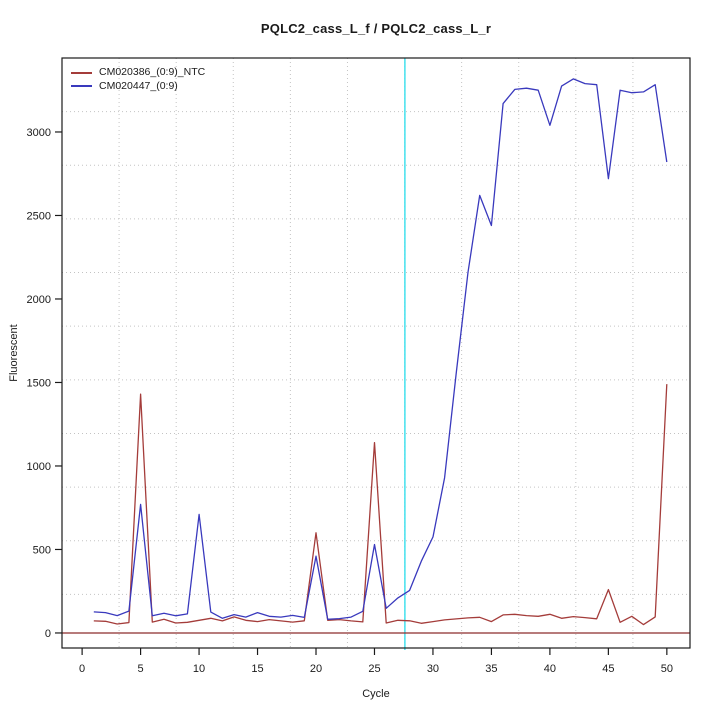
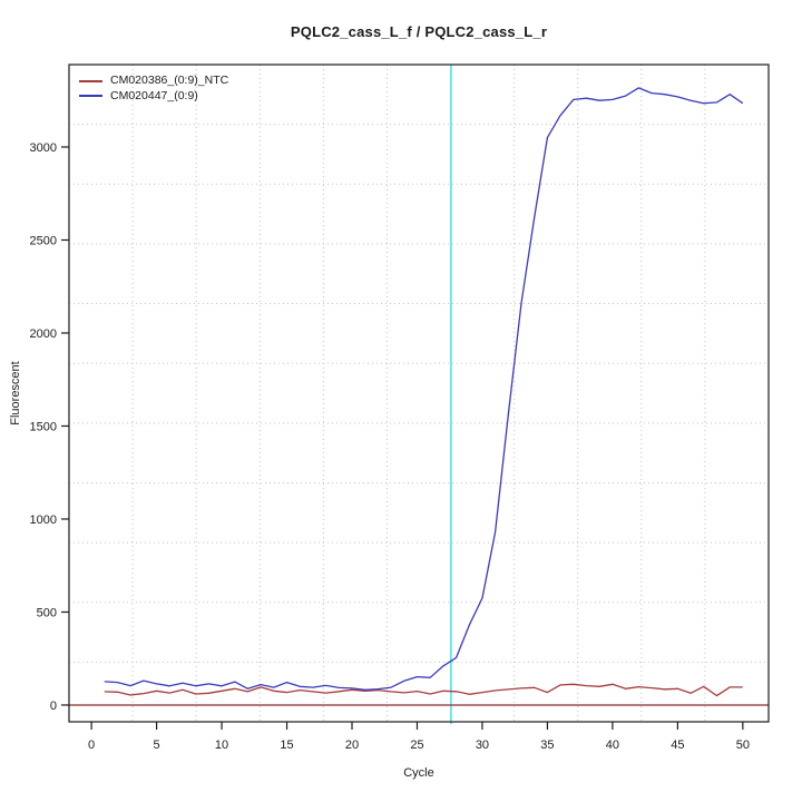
CM020386_(0:9)_NTC/5: 1430 -> 80
CM020447_(0:9)/5: 770 -> 110
CM020447_(0:9)/10: 710 -> 100
CM020386_(0:9)_NTC/20: 600 -> 80
CM020447_(0:9)/20: 460 -> 90
CM020386_(0:9)_NTC/25: 1140 -> 70
CM020447_(0:9)/25: 530 -> 150
CM020447_(0:9)/35: 2440 -> 3050
CM020447_(0:9)/40: 3040 -> 3260
CM020386_(0:9)_NTC/45: 260 -> 90
CM020447_(0:9)/45: 2720 -> 3270
CM020386_(0:9)_NTC/50: 1490 -> 100
CM020447_(0:9)/50: 2820 -> 3240
